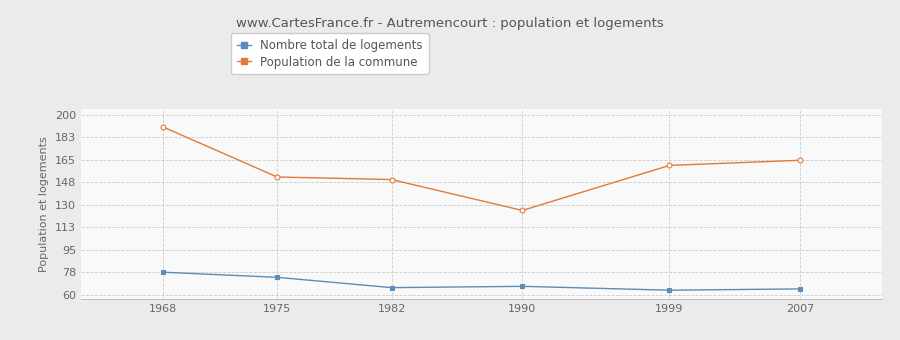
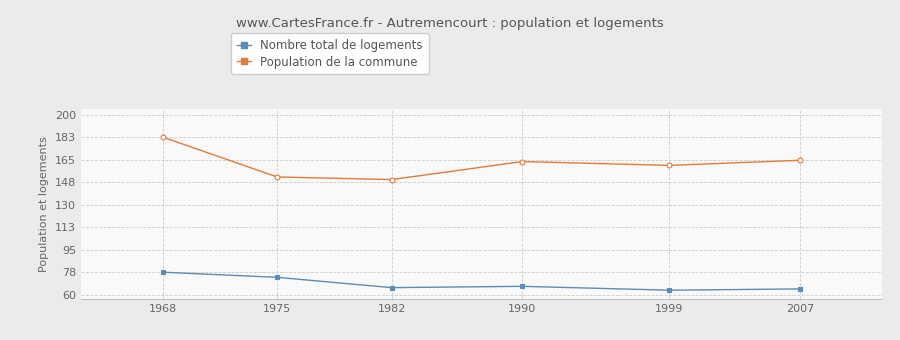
Population de la commune/1968: 191 -> 183
Population de la commune/1990: 126 -> 164
